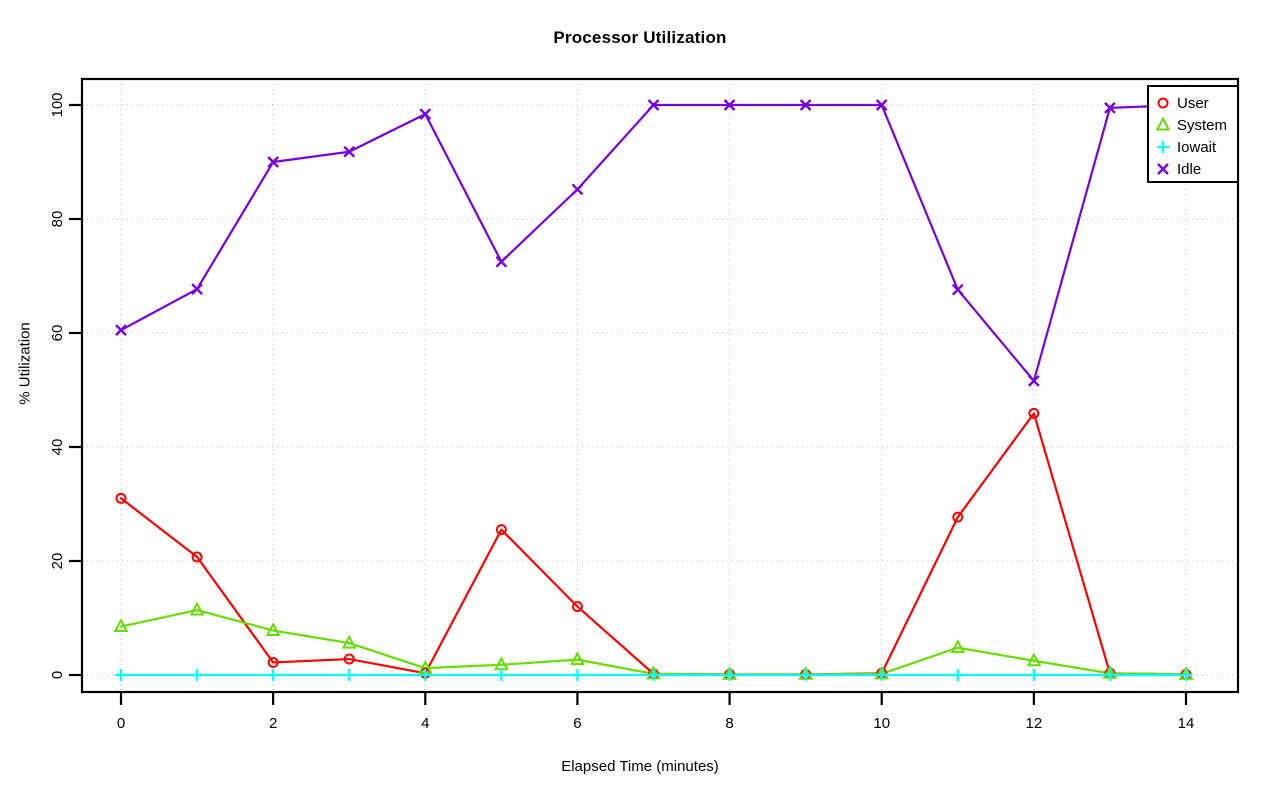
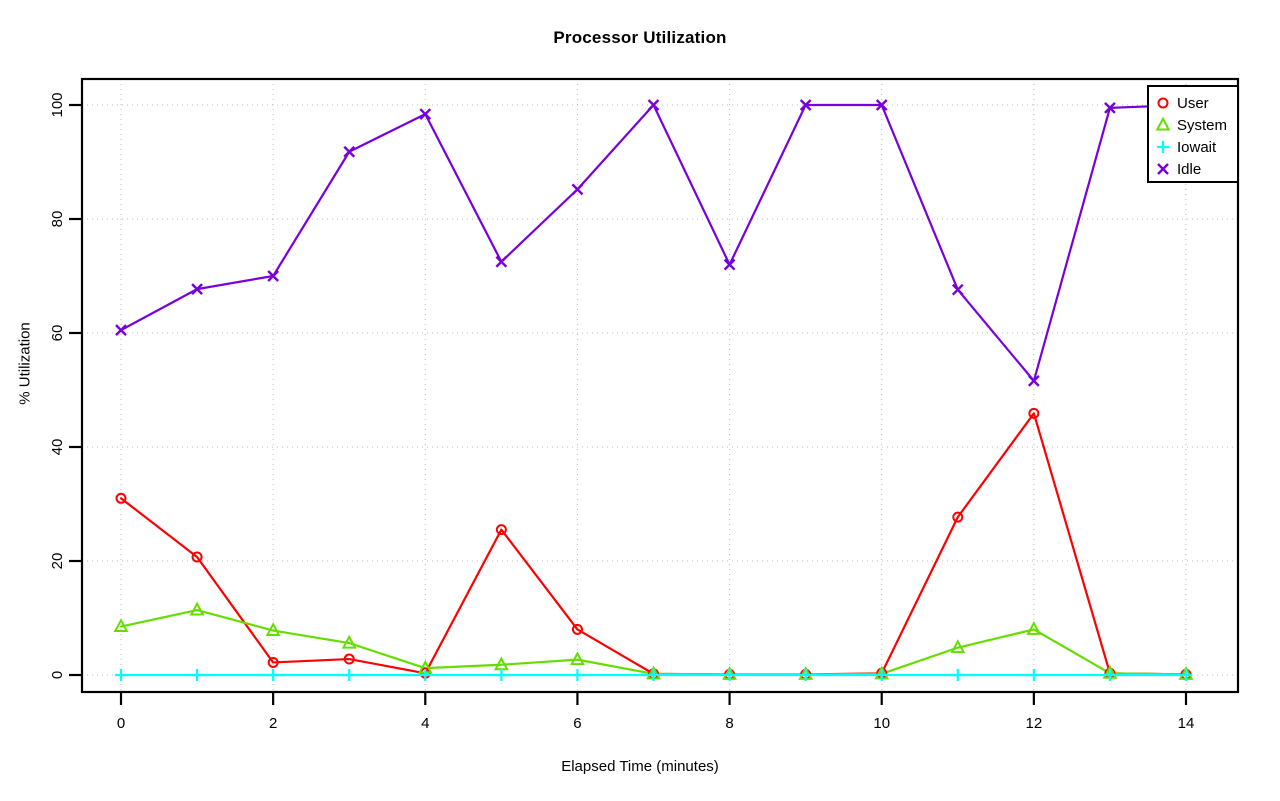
Idle/2: 90 -> 70
User/6: 12 -> 8
Idle/8: 100 -> 72
System/12: 2 -> 8
